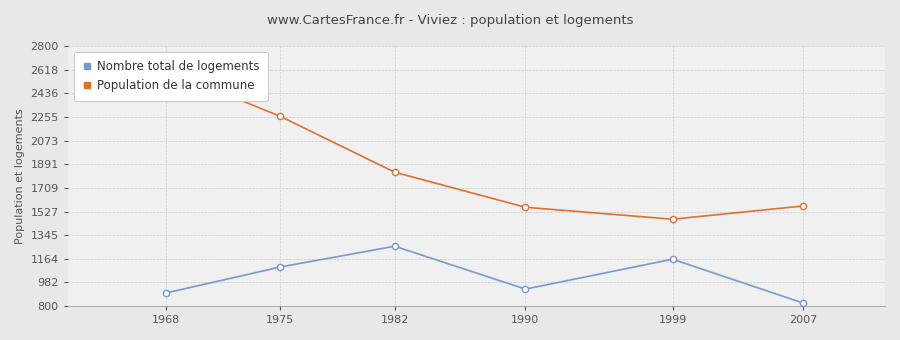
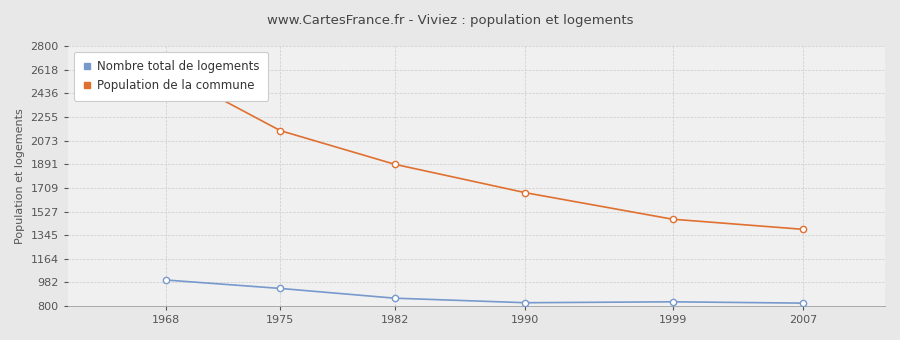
Nombre total de logements/1968: 900 -> 1000
Nombre total de logements/1975: 1100 -> 940
Population de la commune/1975: 2260 -> 2150
Nombre total de logements/1982: 1260 -> 860
Population de la commune/1982: 1830 -> 1890
Nombre total de logements/1990: 930 -> 820
Population de la commune/1990: 1560 -> 1670
Nombre total de logements/1999: 1160 -> 830
Population de la commune/2007: 1570 -> 1390
